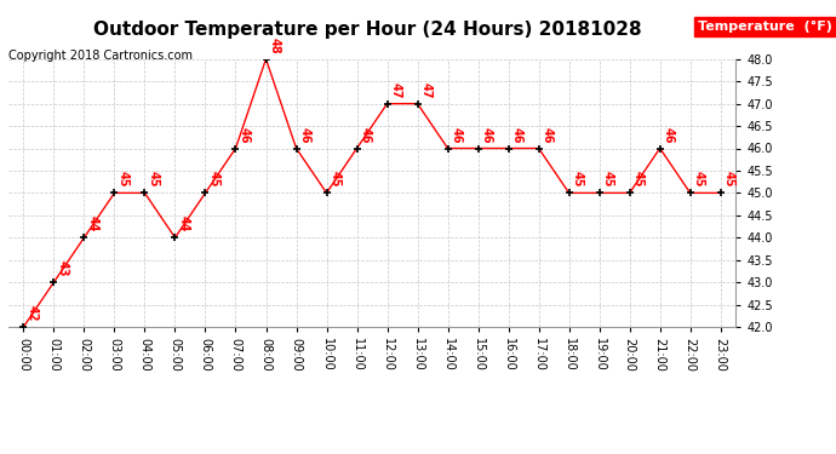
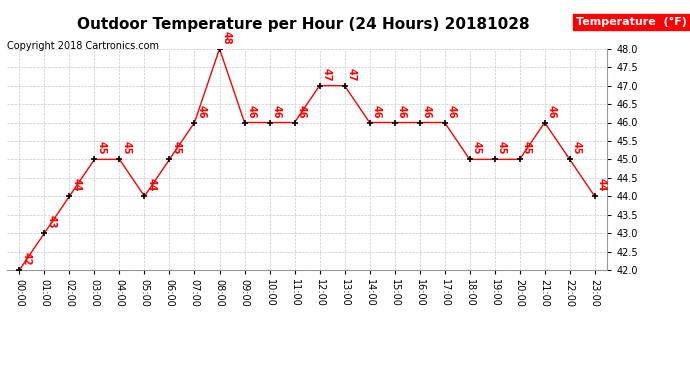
10:00: 45 -> 46
23:00: 45 -> 44
